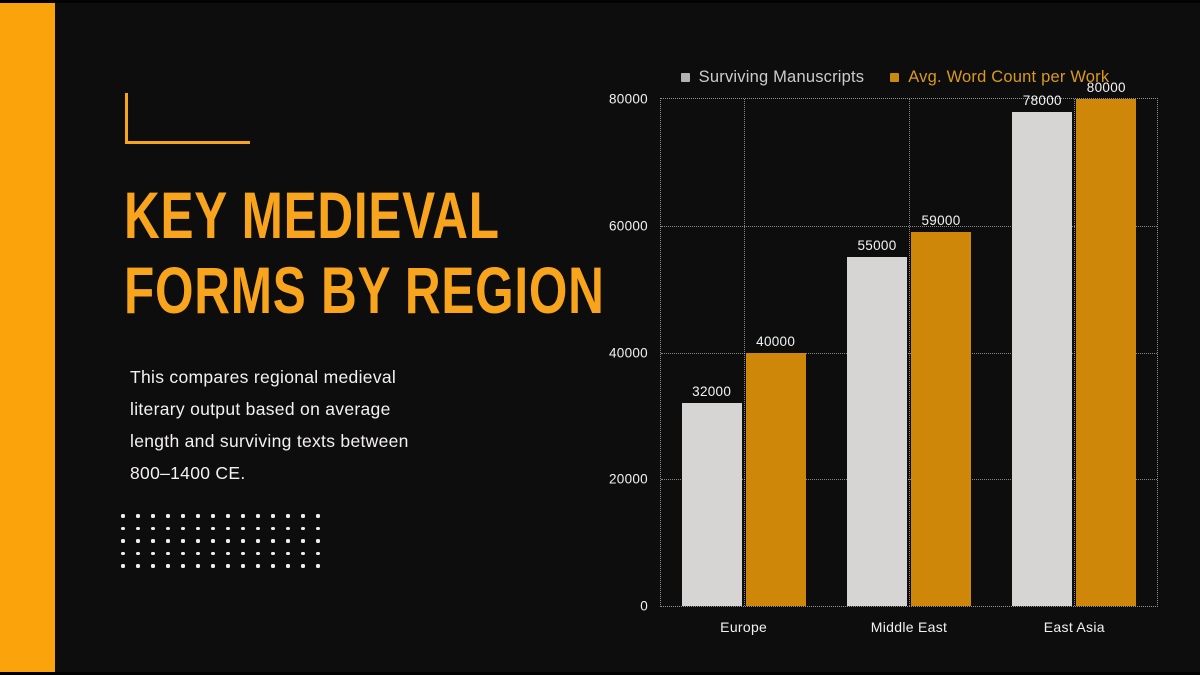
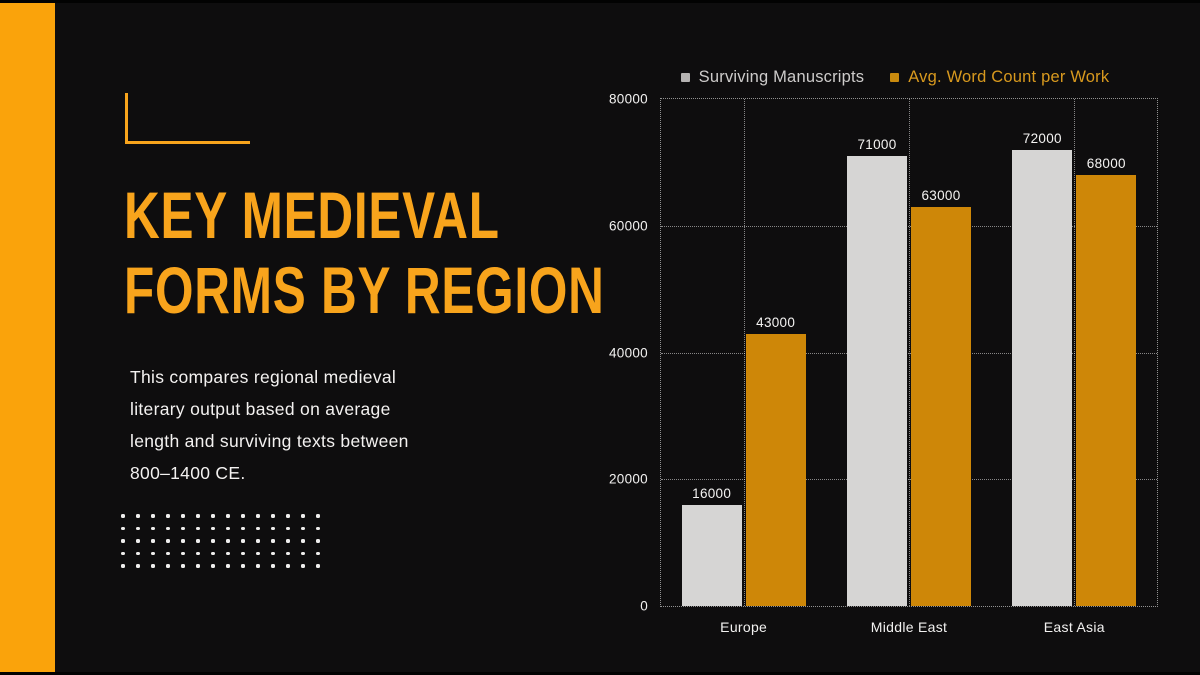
Surviving Manuscripts/Europe: 32000 -> 16000
Avg. Word Count per Work/Europe: 40000 -> 43000
Surviving Manuscripts/Middle East: 55000 -> 71000
Avg. Word Count per Work/Middle East: 59000 -> 63000
Surviving Manuscripts/East Asia: 78000 -> 72000
Avg. Word Count per Work/East Asia: 80000 -> 68000
